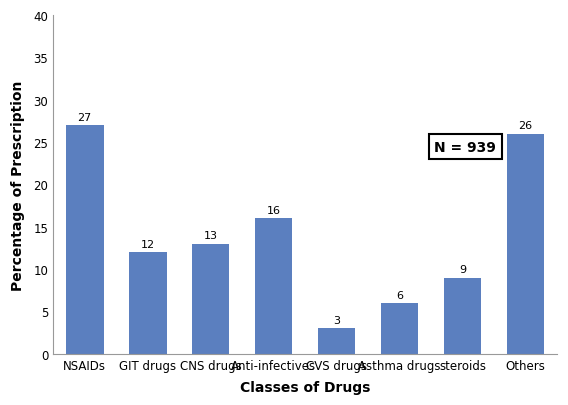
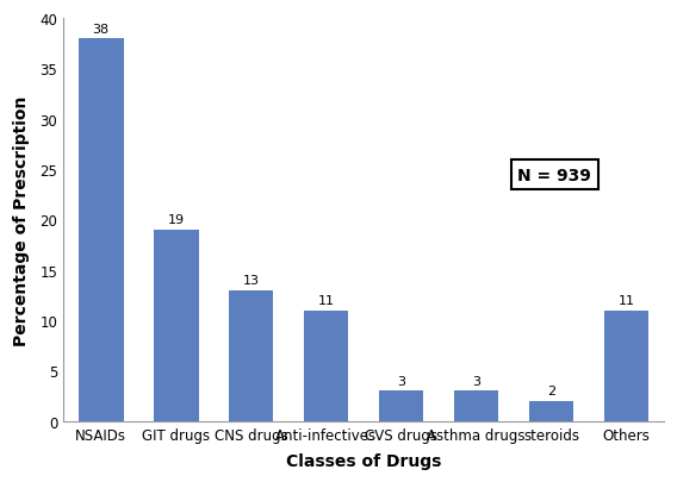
NSAIDs: 27 -> 38
GIT drugs: 12 -> 19
Anti-infectives: 16 -> 11
Asthma drugs: 6 -> 3
steroids: 9 -> 2
Others: 26 -> 11
